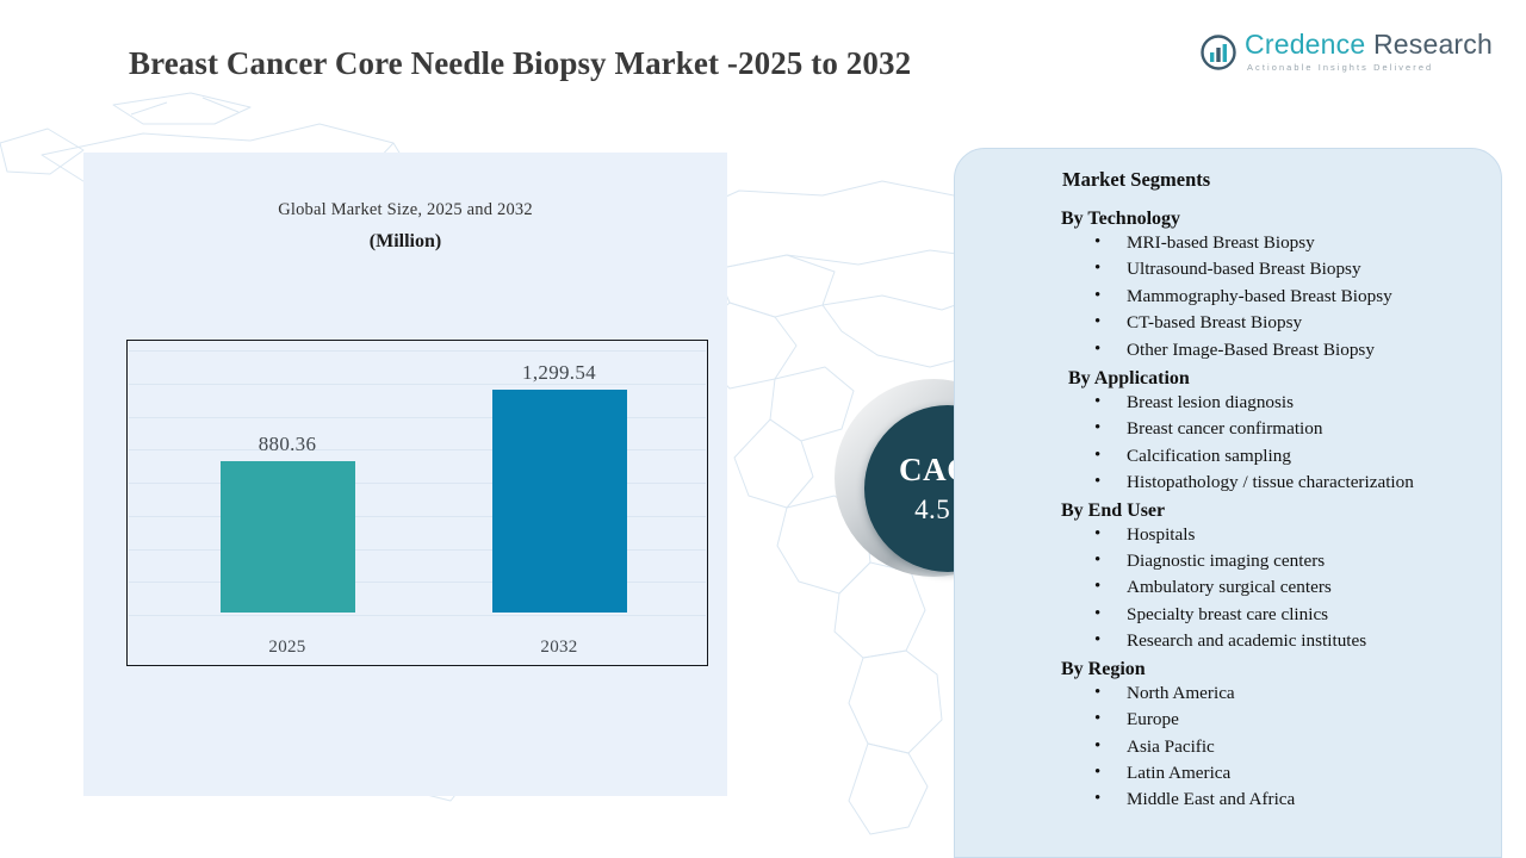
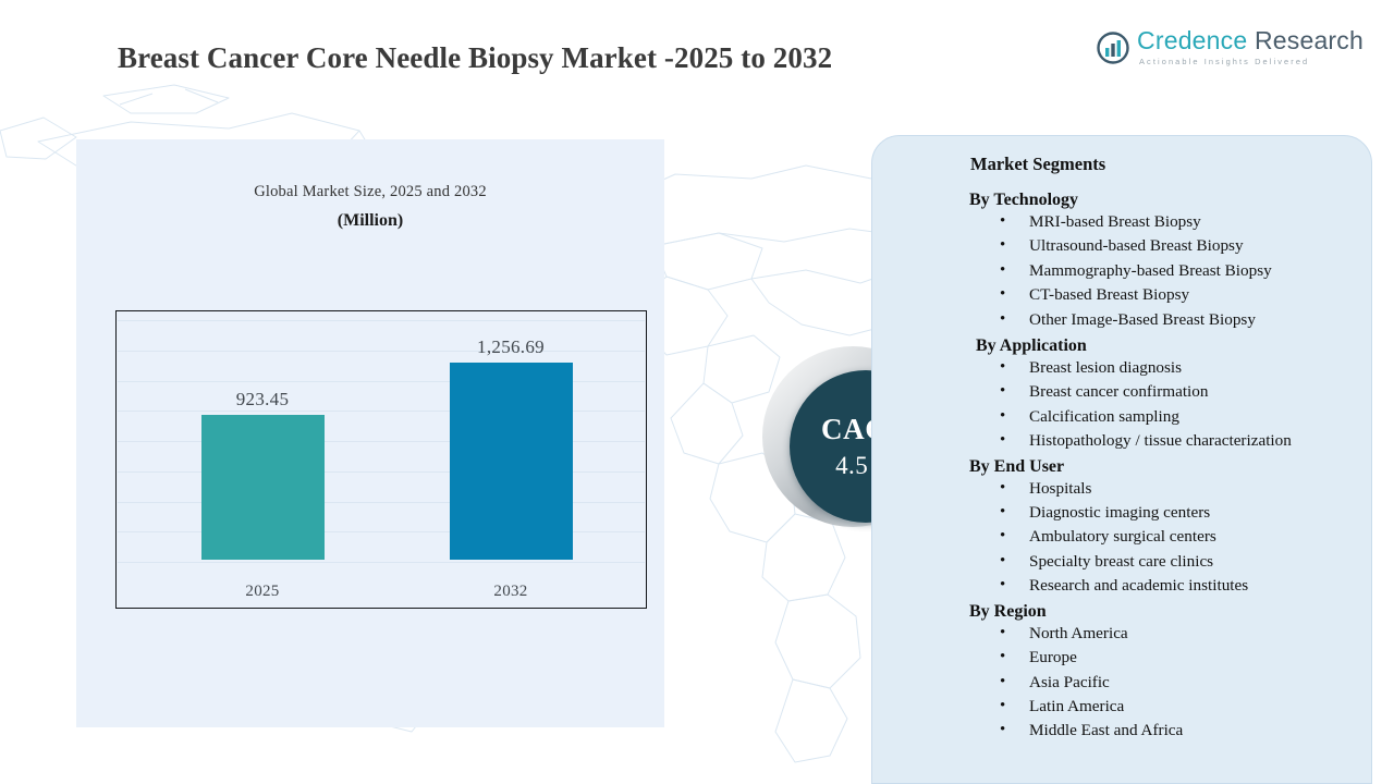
2025: 880.36 -> 923.45
2032: 1,299.54 -> 1,256.69
